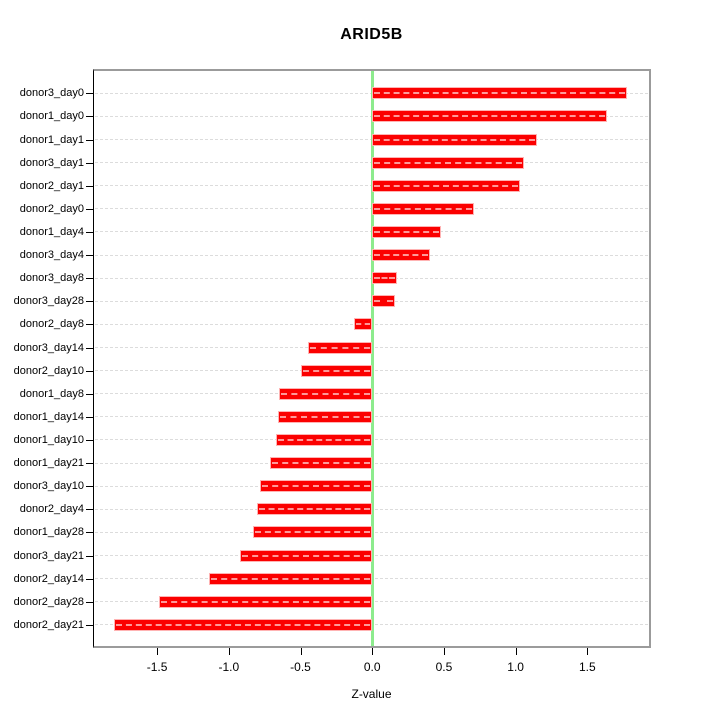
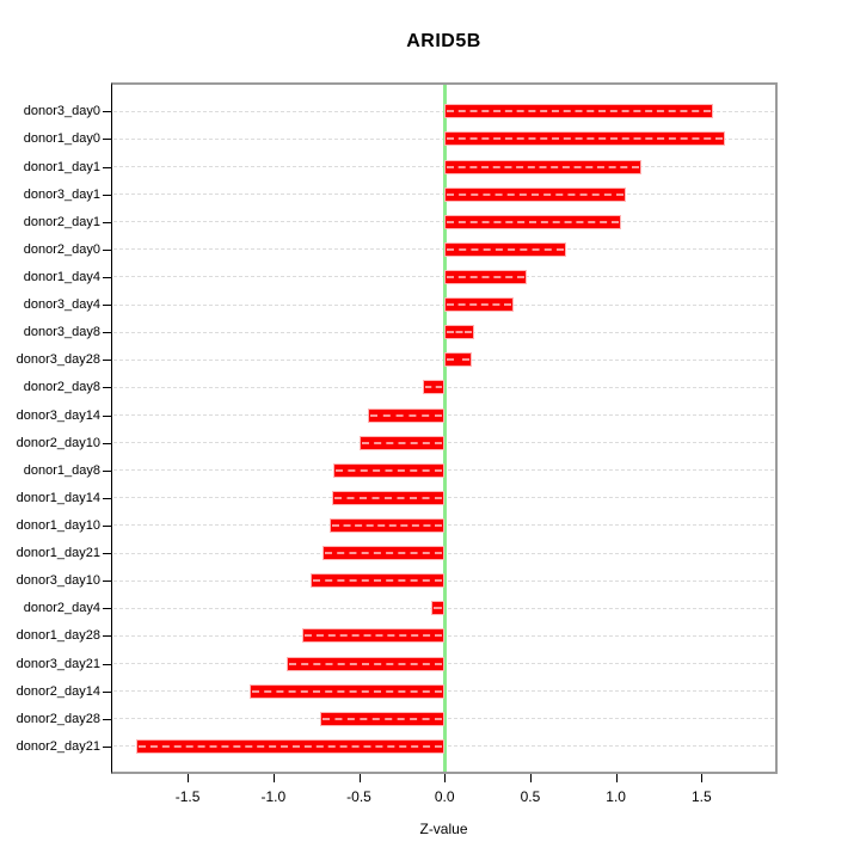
donor3_day0: 1.78 -> 1.57
donor2_day4: -0.80 -> -0.08
donor2_day28: -1.49 -> -0.73
